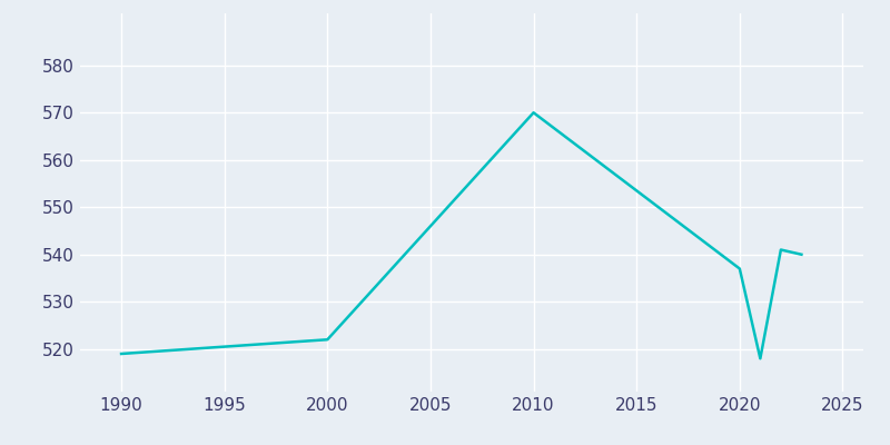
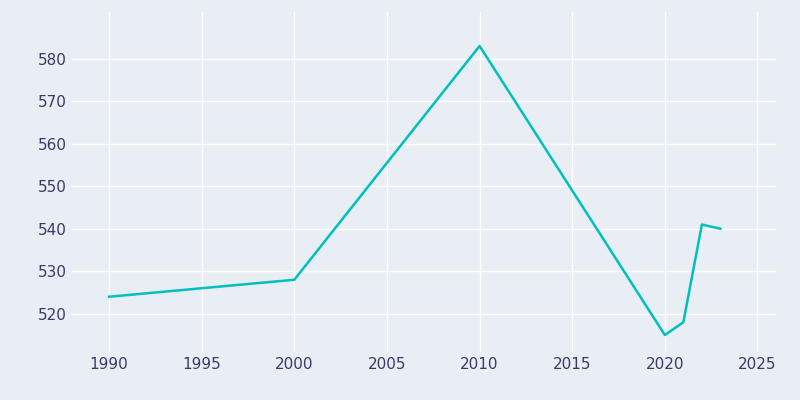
1990: 519 -> 524
2000: 522 -> 528
2010: 570 -> 583
2020: 537 -> 515
